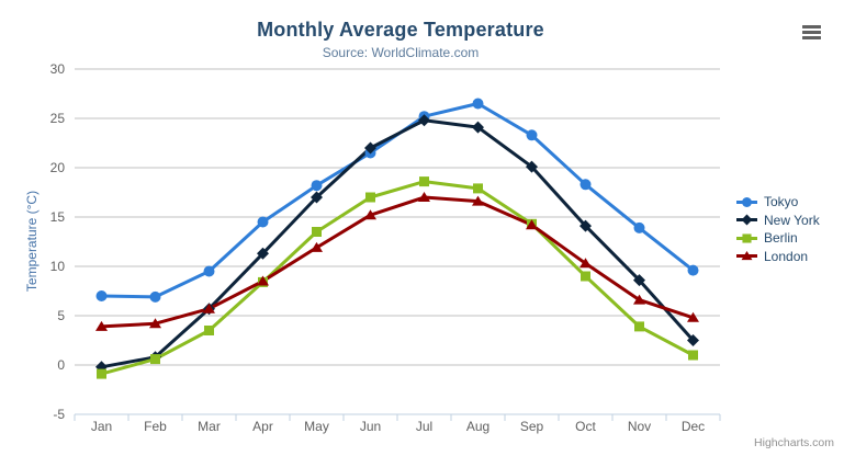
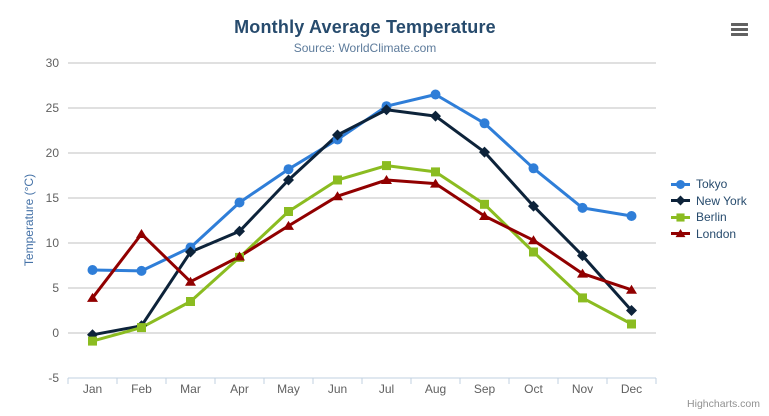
London/Feb: 4 -> 11
New York/Mar: 6 -> 9
London/Sep: 14 -> 13
Tokyo/Dec: 10 -> 13
